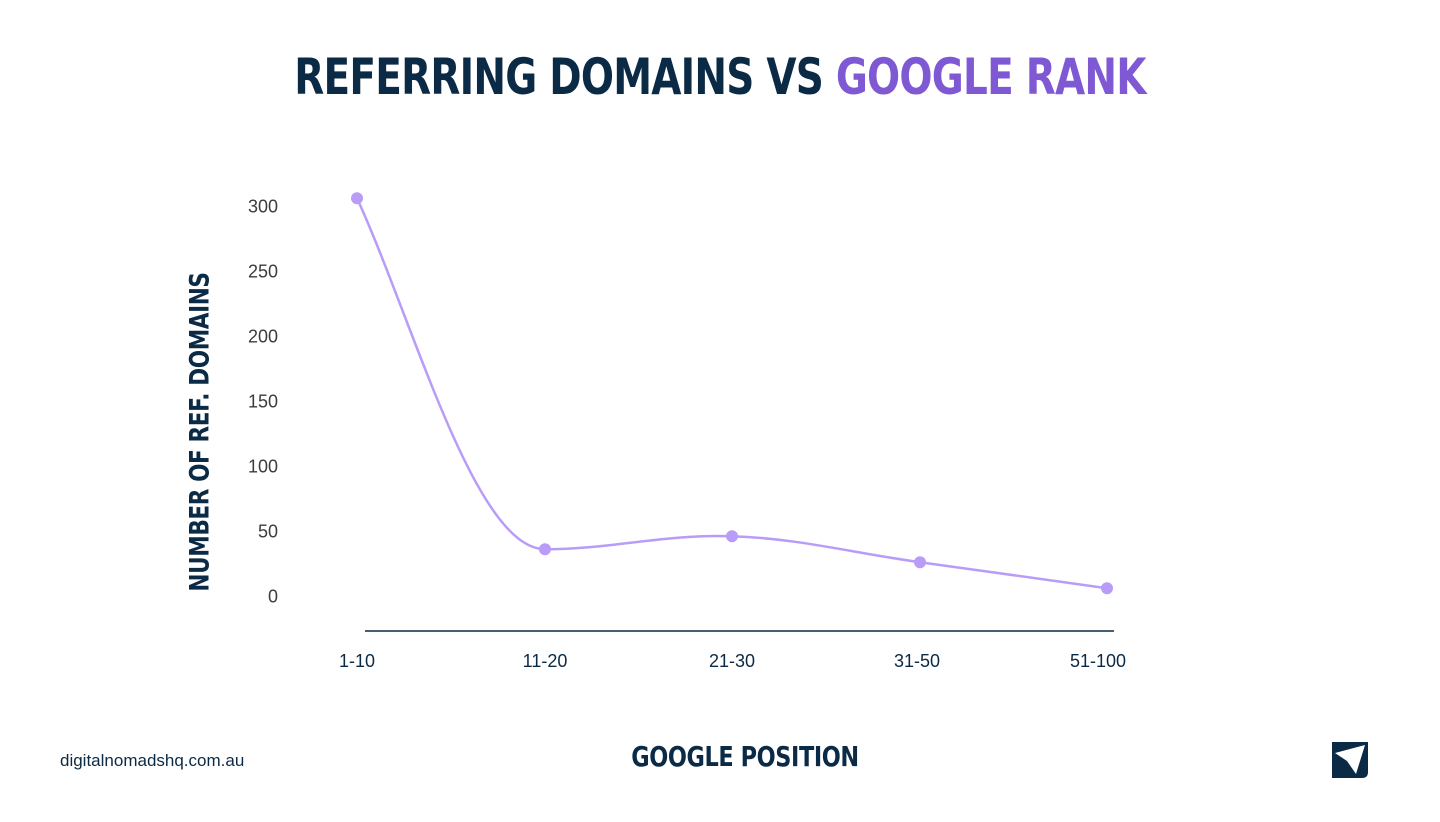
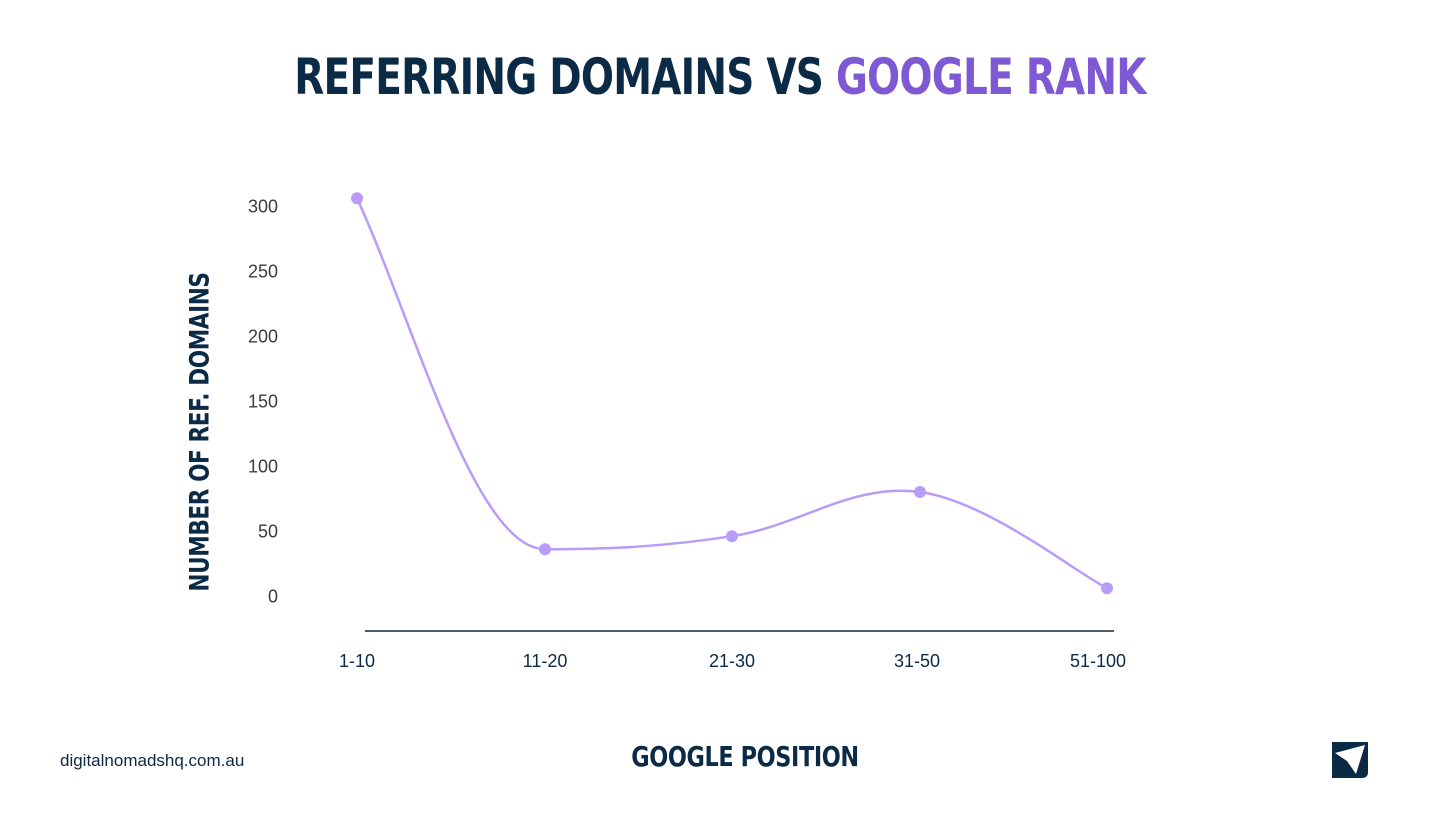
31-50: 26 -> 80
